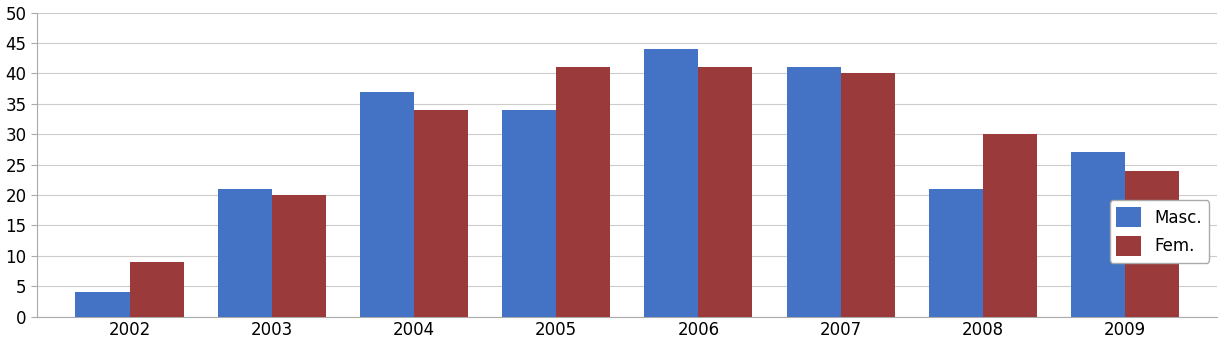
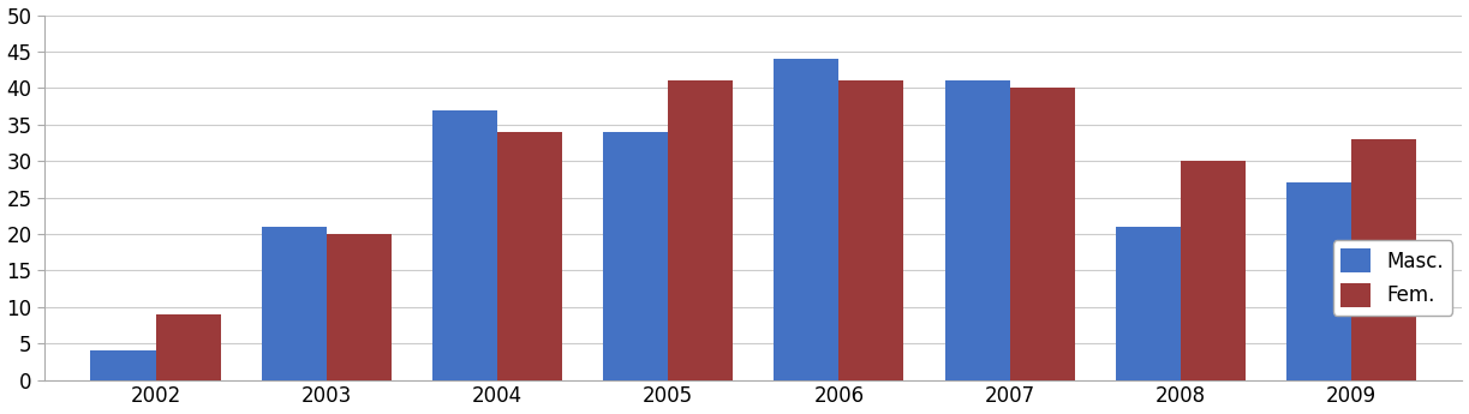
Fem./2009: 24 -> 33
